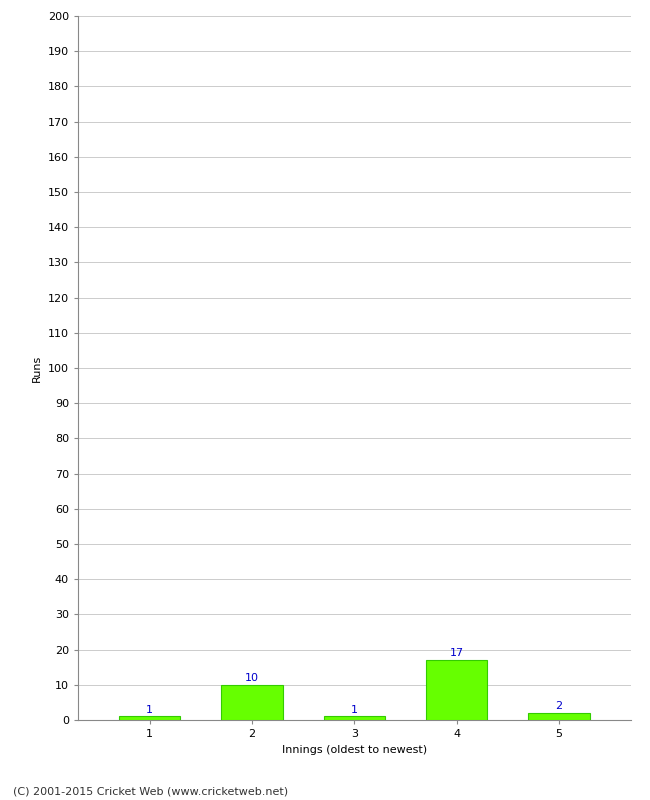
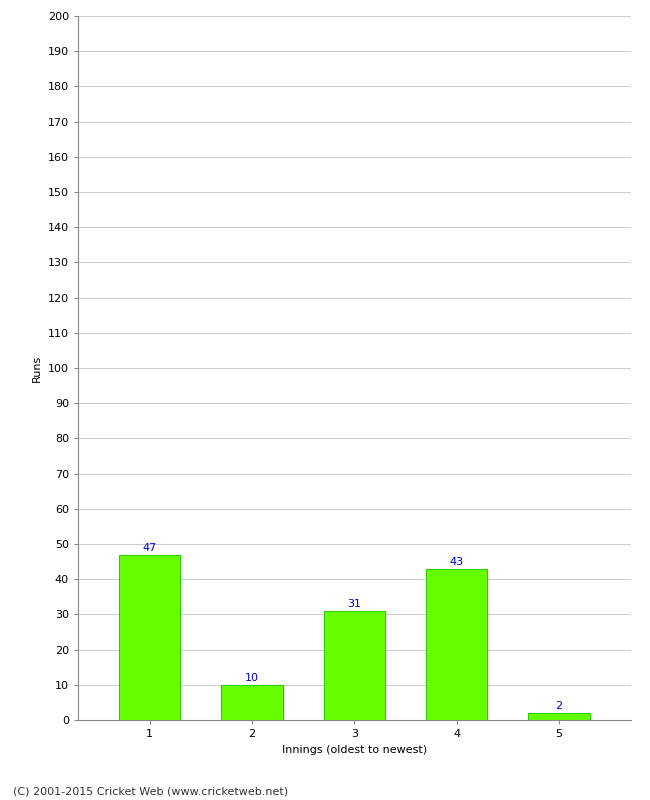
1: 1 -> 47
3: 1 -> 31
4: 17 -> 43
